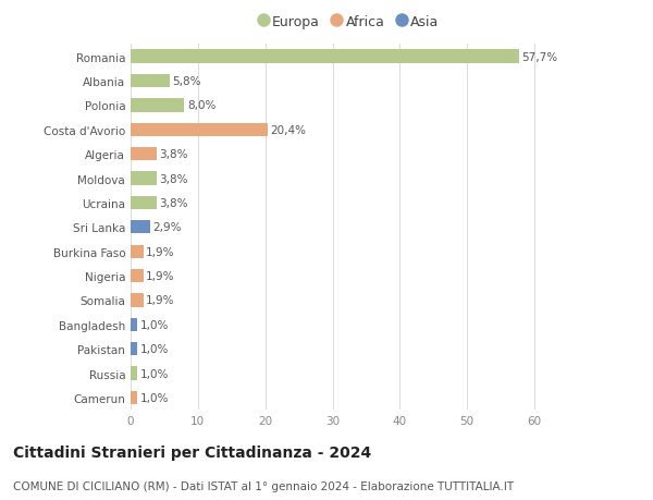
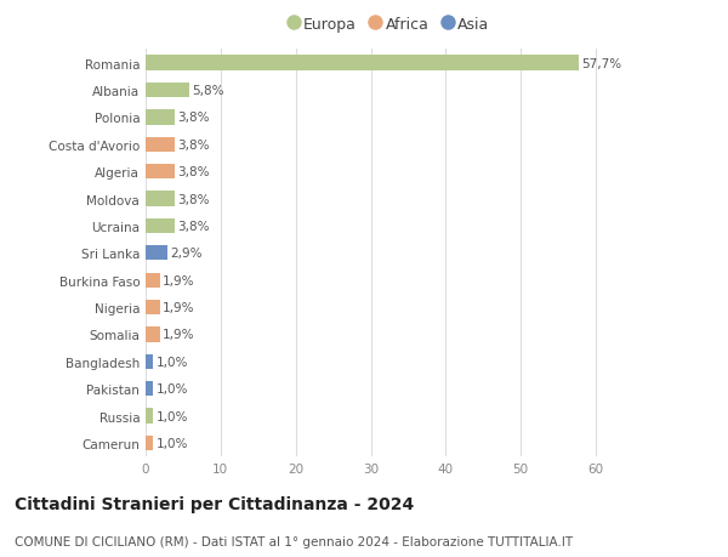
Polonia: 8,0% -> 3,8%
Costa d'Avorio: 20,4% -> 3,8%
